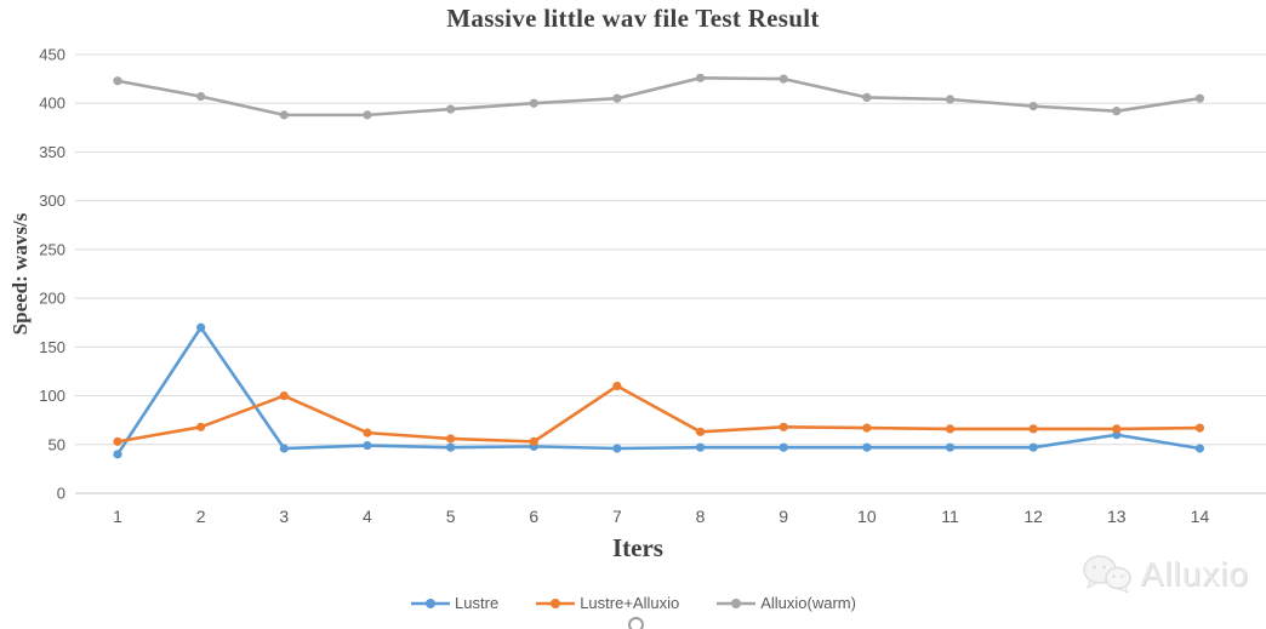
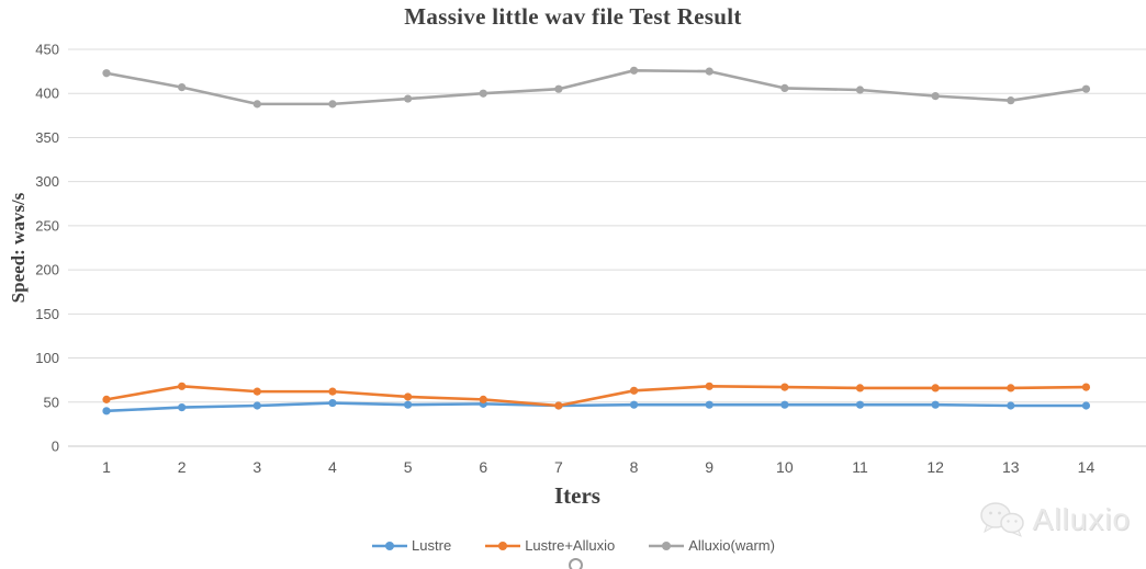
Lustre/2: 170 -> 40
Lustre+Alluxio/3: 100 -> 60
Lustre+Alluxio/7: 110 -> 50
Lustre/13: 60 -> 50
